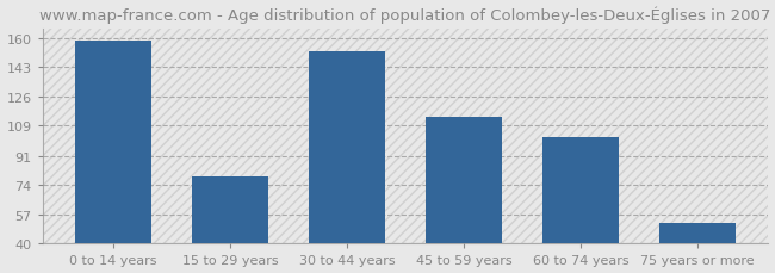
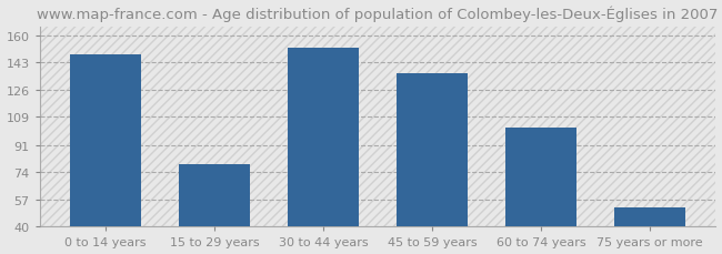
0 to 14 years: 158 -> 148
45 to 59 years: 114 -> 136
